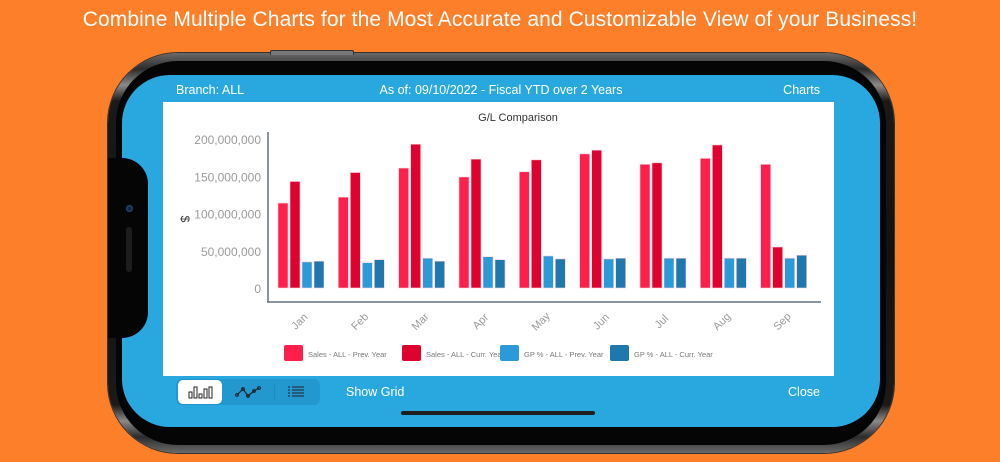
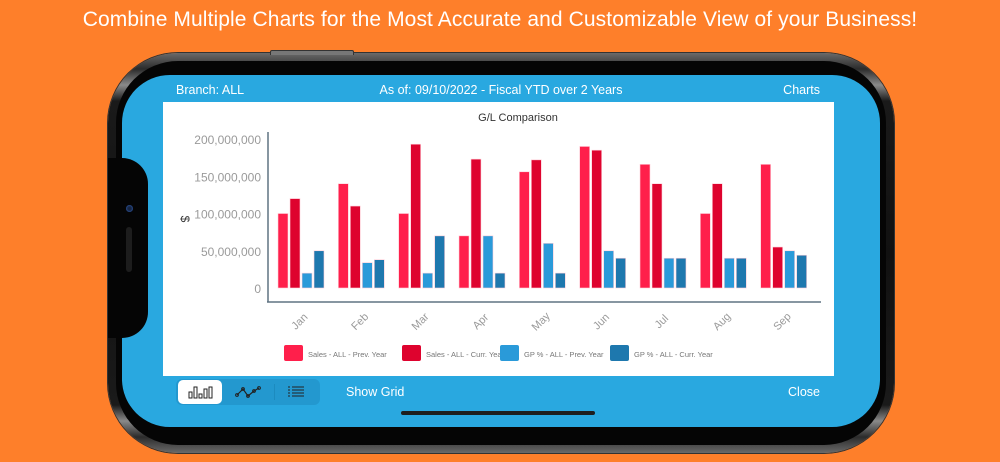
Sales - ALL - Prev. Year/Jan: 110000000 -> 100000000
Sales - ALL - Curr. Year/Jan: 140000000 -> 120000000
GP % - ALL - Prev. Year/Jan: 40000000 -> 20000000
GP % - ALL - Curr. Year/Jan: 40000000 -> 50000000
Sales - ALL - Prev. Year/Feb: 120000000 -> 140000000
Sales - ALL - Curr. Year/Feb: 160000000 -> 110000000
Sales - ALL - Prev. Year/Mar: 160000000 -> 100000000
GP % - ALL - Prev. Year/Mar: 40000000 -> 20000000
GP % - ALL - Curr. Year/Mar: 40000000 -> 70000000
Sales - ALL - Prev. Year/Apr: 150000000 -> 70000000
GP % - ALL - Prev. Year/Apr: 40000000 -> 70000000
GP % - ALL - Curr. Year/Apr: 40000000 -> 20000000
GP % - ALL - Prev. Year/May: 40000000 -> 60000000
GP % - ALL - Curr. Year/May: 40000000 -> 20000000
Sales - ALL - Prev. Year/Jun: 180000000 -> 190000000
GP % - ALL - Prev. Year/Jun: 40000000 -> 50000000
Sales - ALL - Curr. Year/Jul: 170000000 -> 140000000
Sales - ALL - Prev. Year/Aug: 170000000 -> 100000000
Sales - ALL - Curr. Year/Aug: 190000000 -> 140000000
GP % - ALL - Prev. Year/Sep: 40000000 -> 50000000
